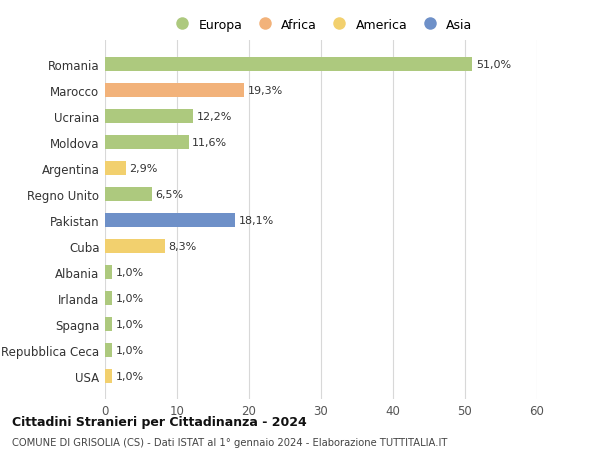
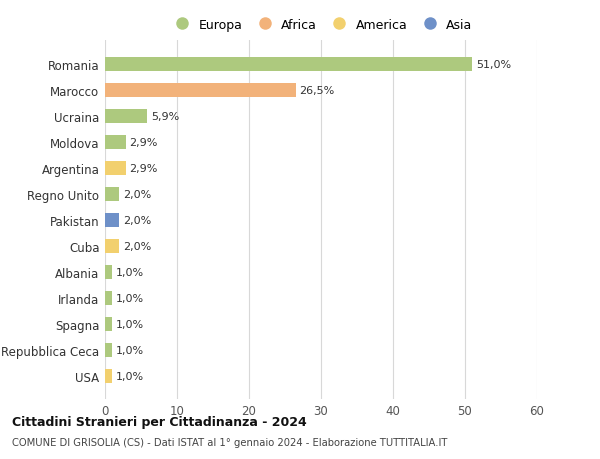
Marocco: 19,3% -> 26,5%
Ucraina: 12,2% -> 5,9%
Moldova: 11,6% -> 2,9%
Regno Unito: 6,5% -> 2,0%
Pakistan: 18,1% -> 2,0%
Cuba: 8,3% -> 2,0%
